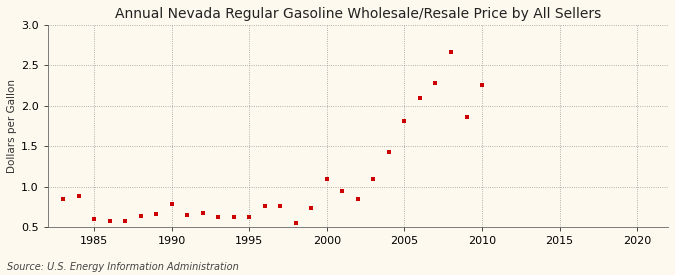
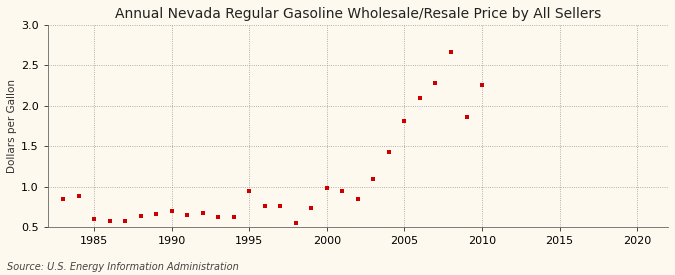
1990: 0.79 -> 0.70
1995: 0.62 -> 0.94
2000: 1.09 -> 0.98
